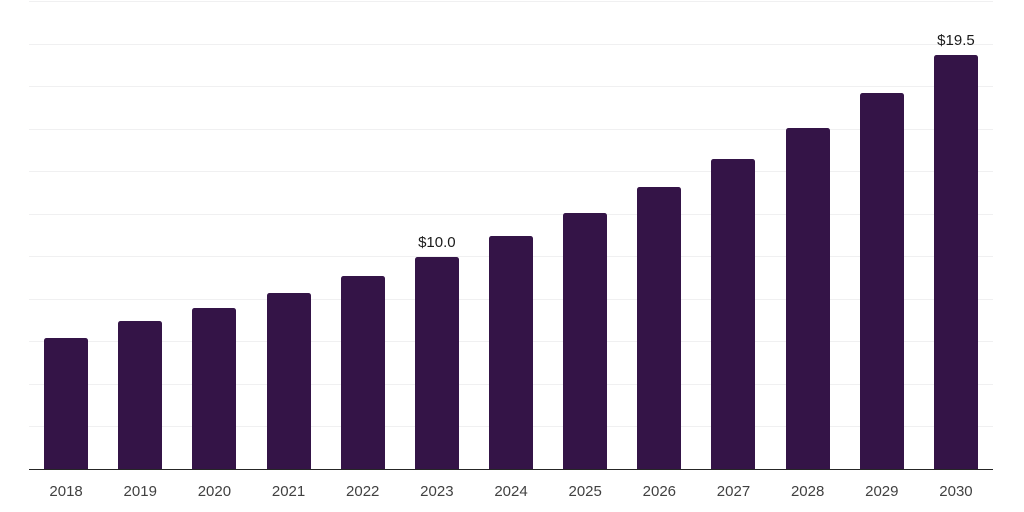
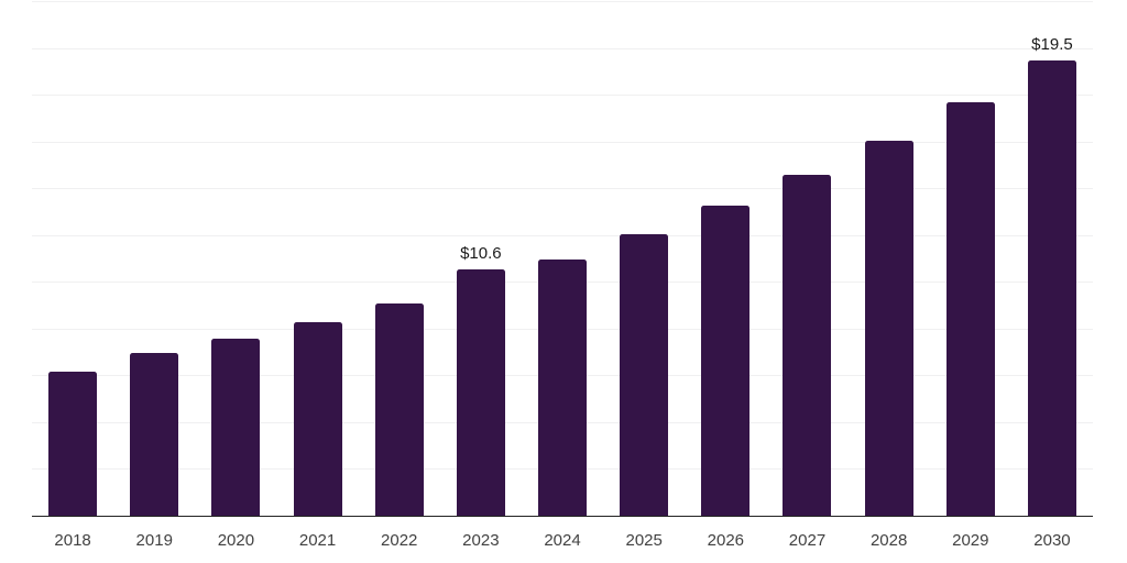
2023: $10.0 -> $10.6
